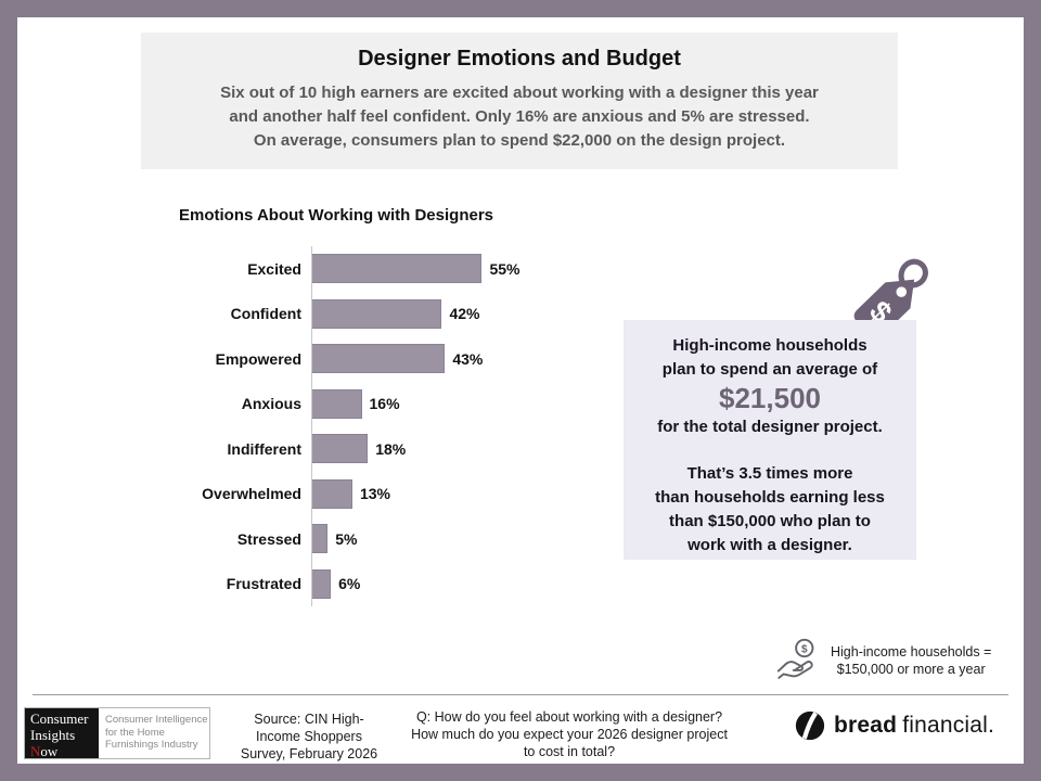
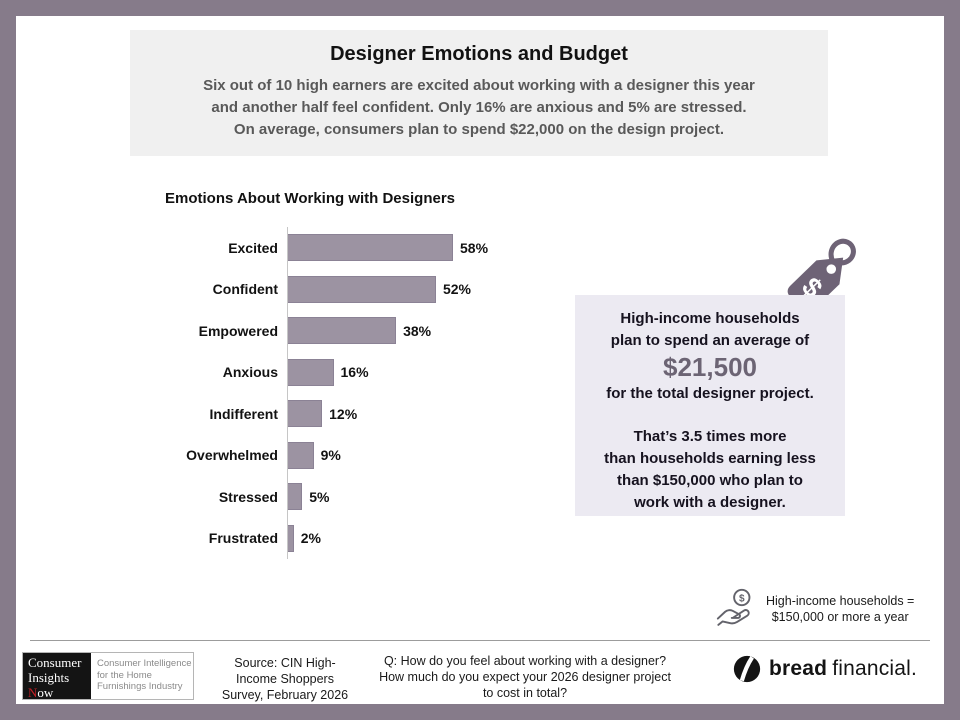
Excited: 55% -> 58%
Confident: 42% -> 52%
Empowered: 43% -> 38%
Indifferent: 18% -> 12%
Overwhelmed: 13% -> 9%
Frustrated: 6% -> 2%
